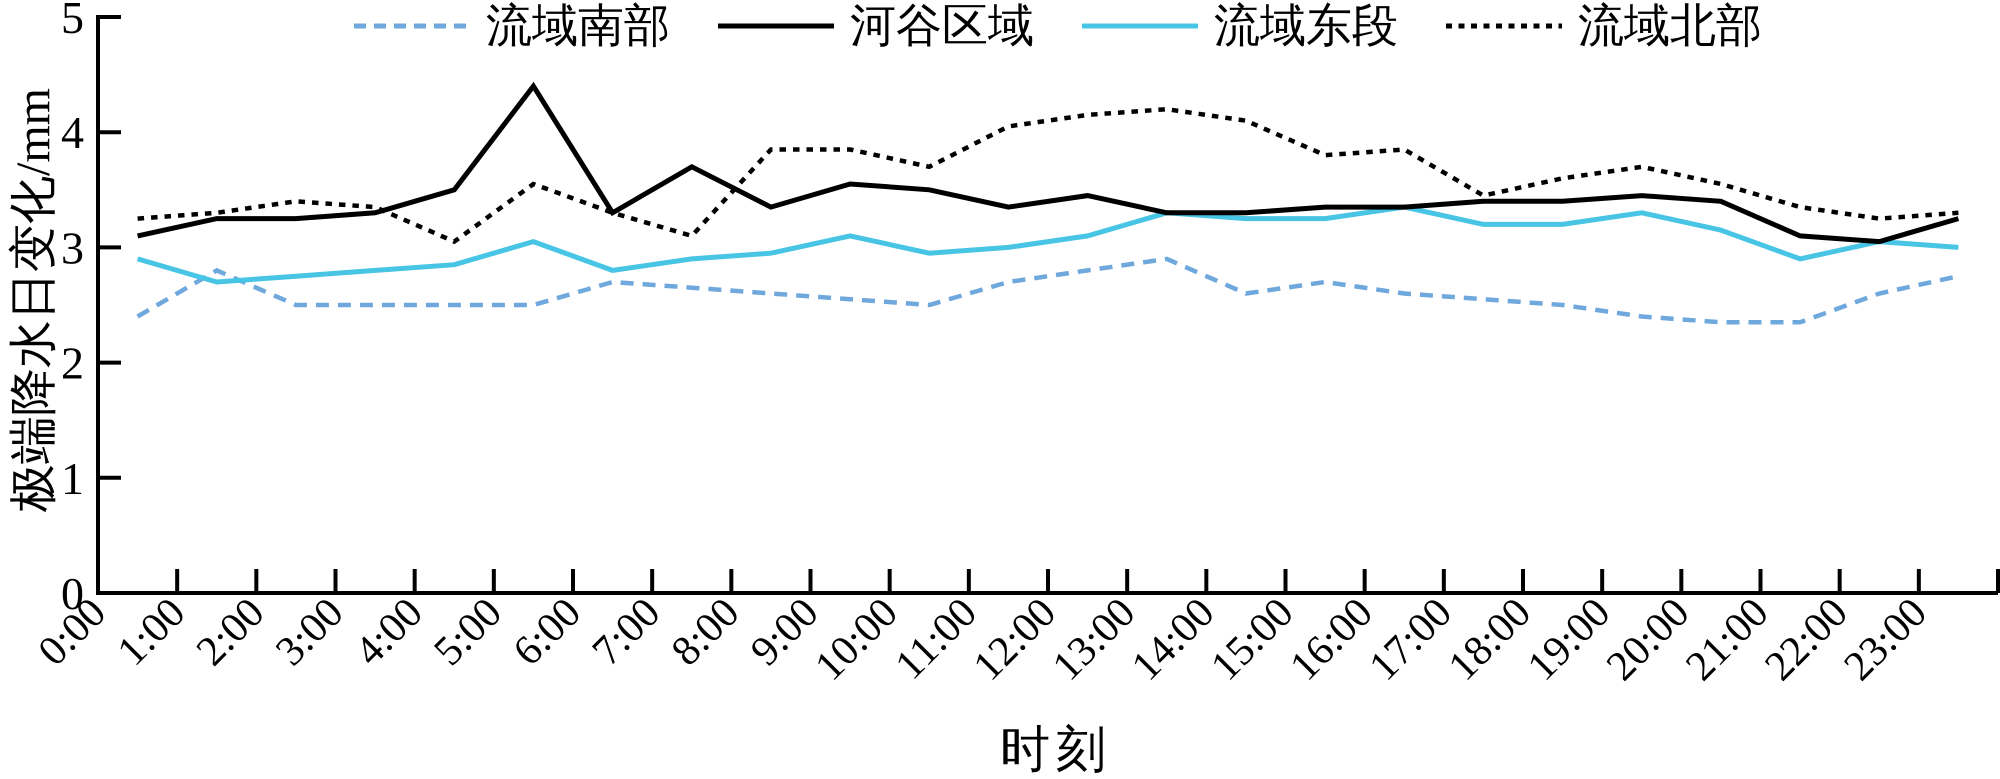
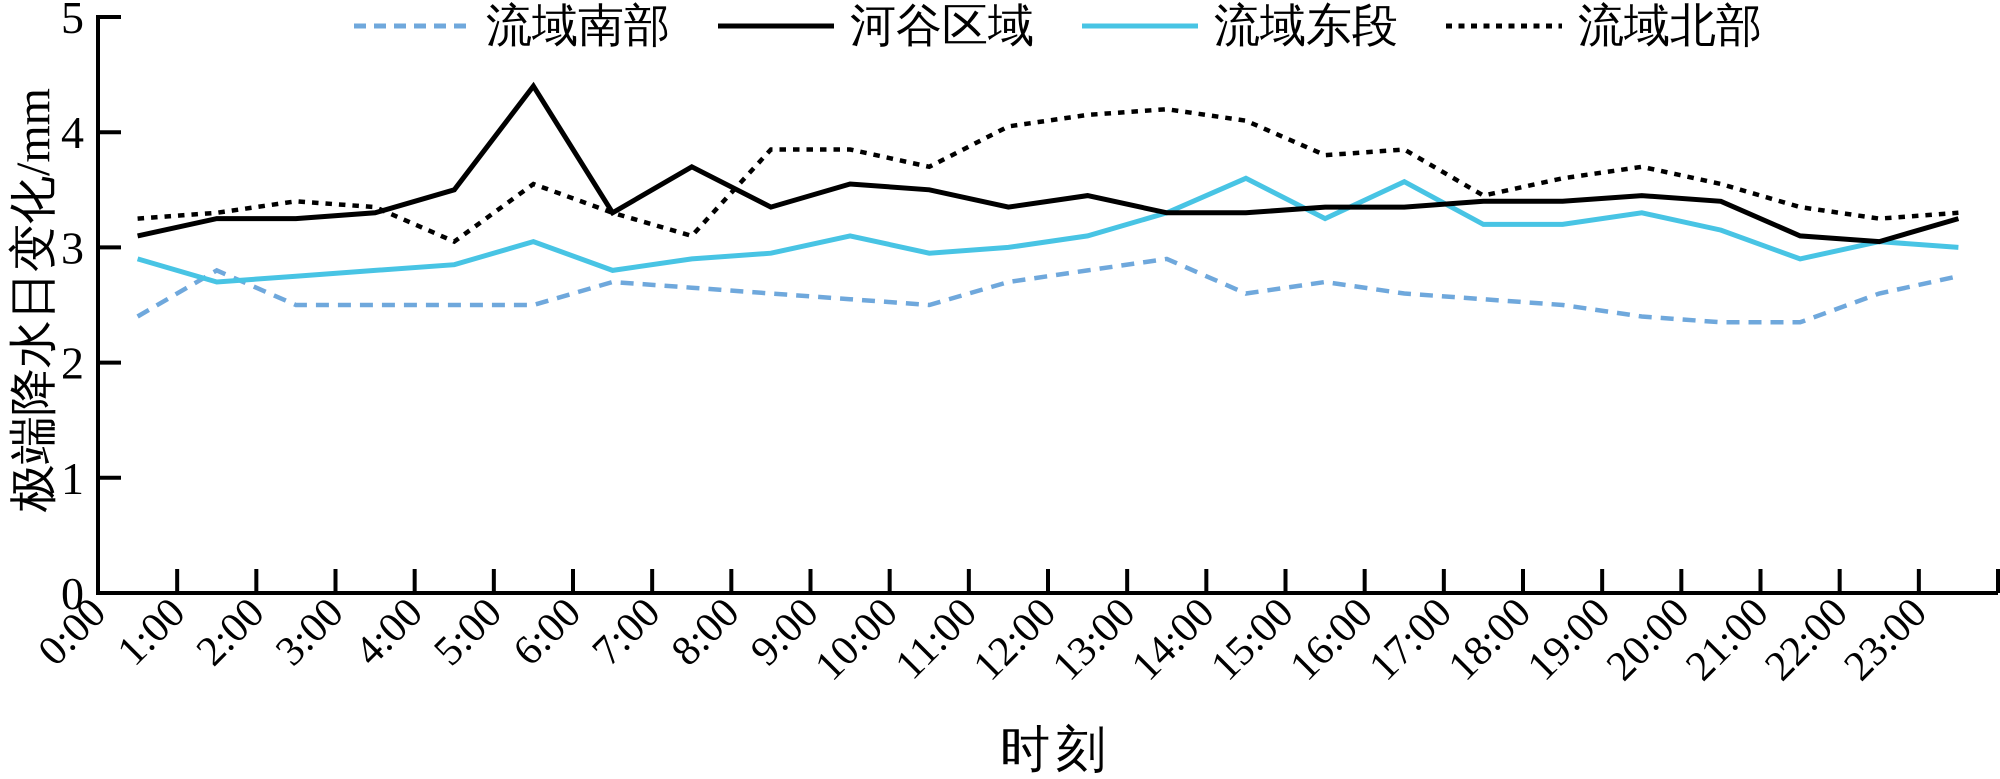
流域东段/14:00: 3.25 -> 3.60
流域东段/16:00: 3.35 -> 3.57
